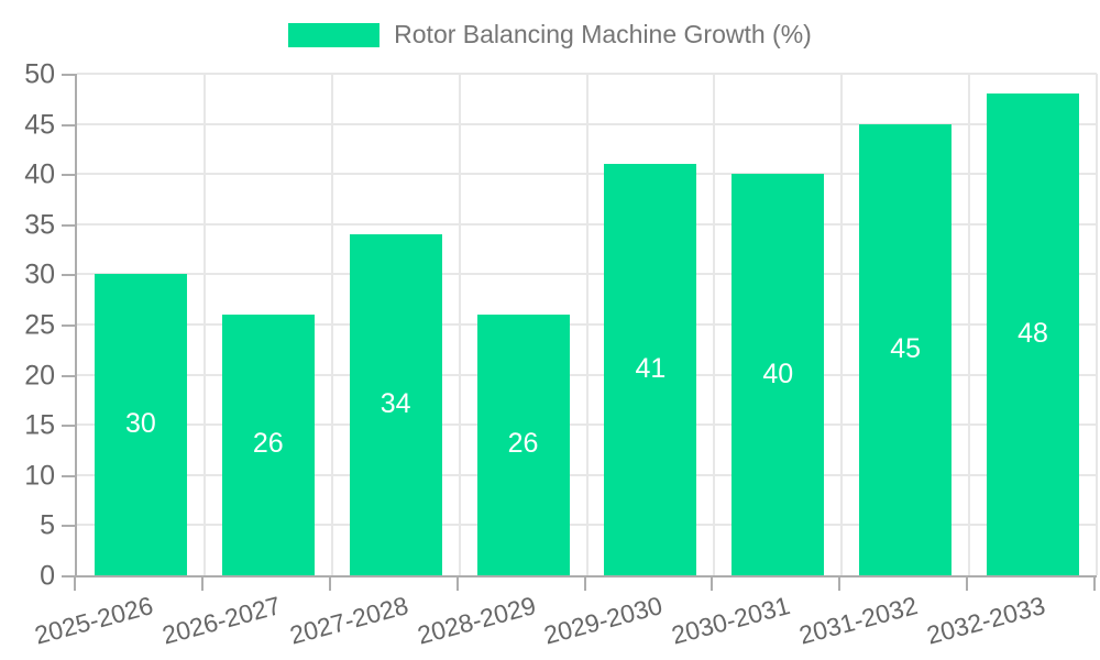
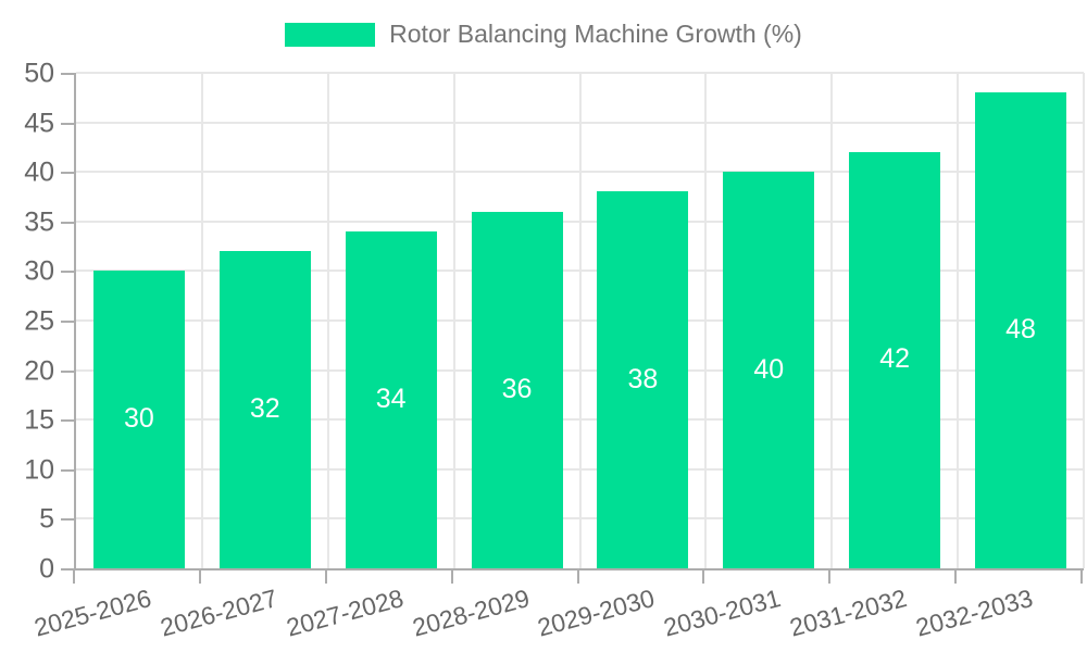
2026-2027: 26 -> 32
2028-2029: 26 -> 36
2029-2030: 41 -> 38
2031-2032: 45 -> 42
